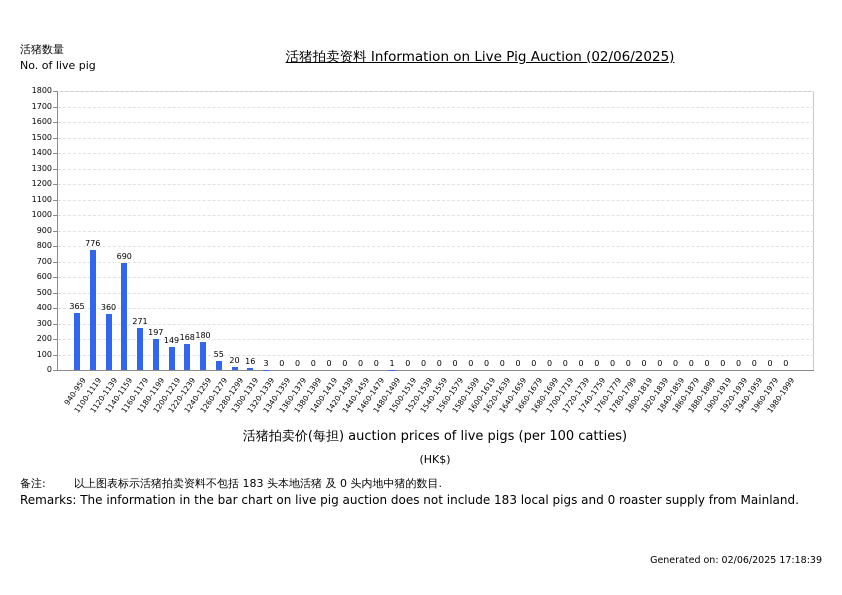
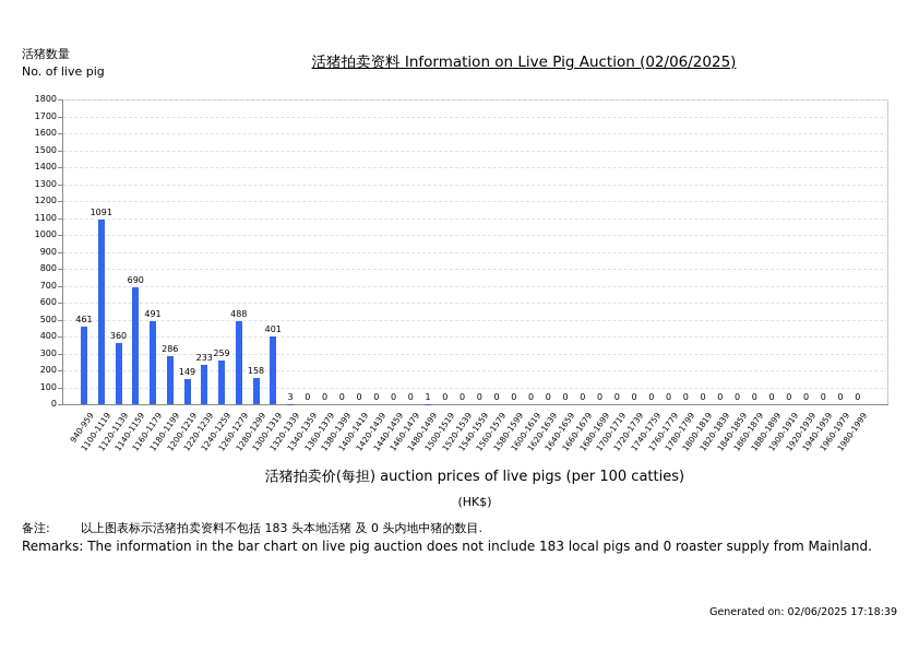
940-959: 365 -> 461
1100-1119: 776 -> 1091
1160-1179: 271 -> 491
1180-1199: 197 -> 286
1220-1239: 168 -> 233
1240-1259: 180 -> 259
1260-1279: 55 -> 488
1280-1299: 20 -> 158
1300-1319: 16 -> 401
